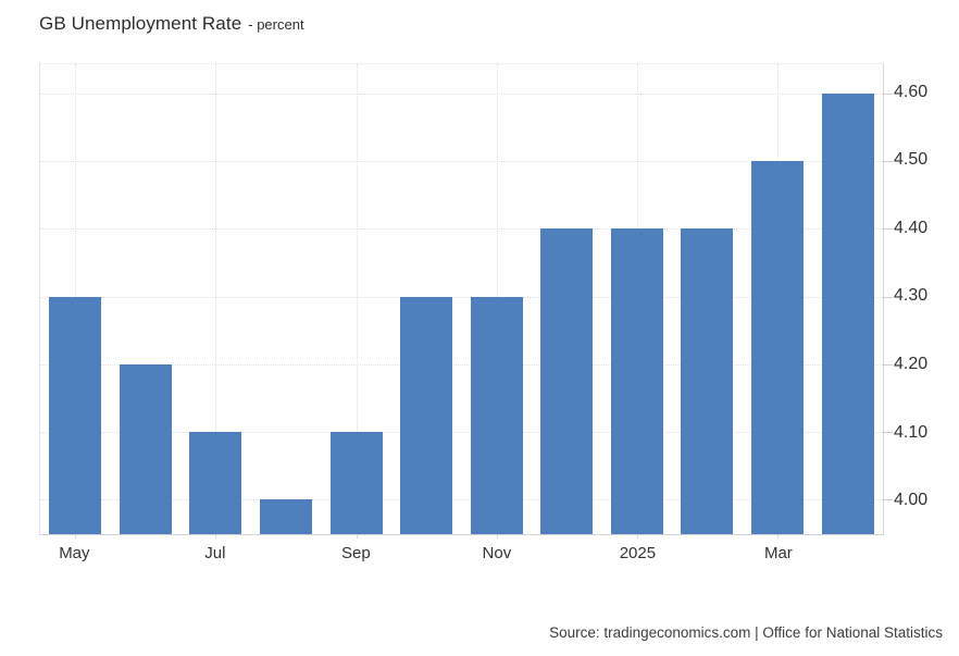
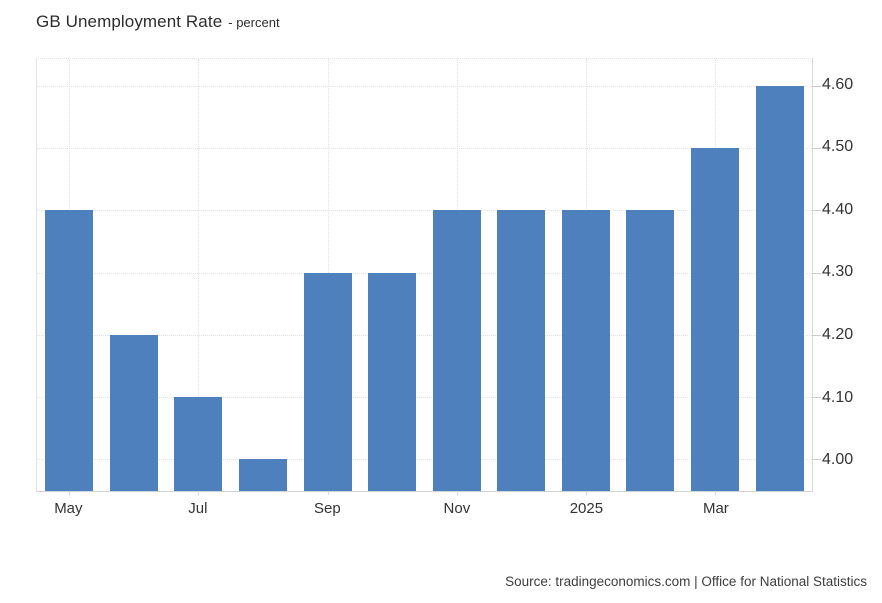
May: 4.3 -> 4.4
Sep: 4.1 -> 4.3
Nov: 4.3 -> 4.4
